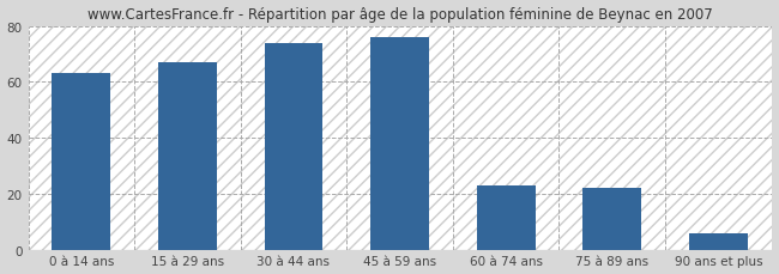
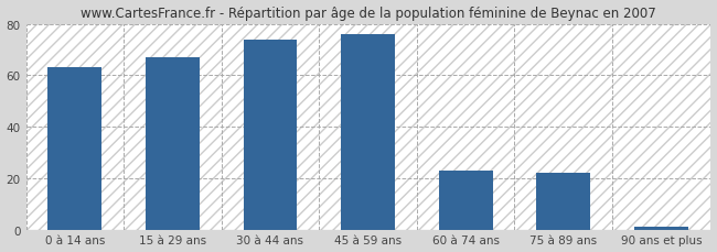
90 ans et plus: 6 -> 1
